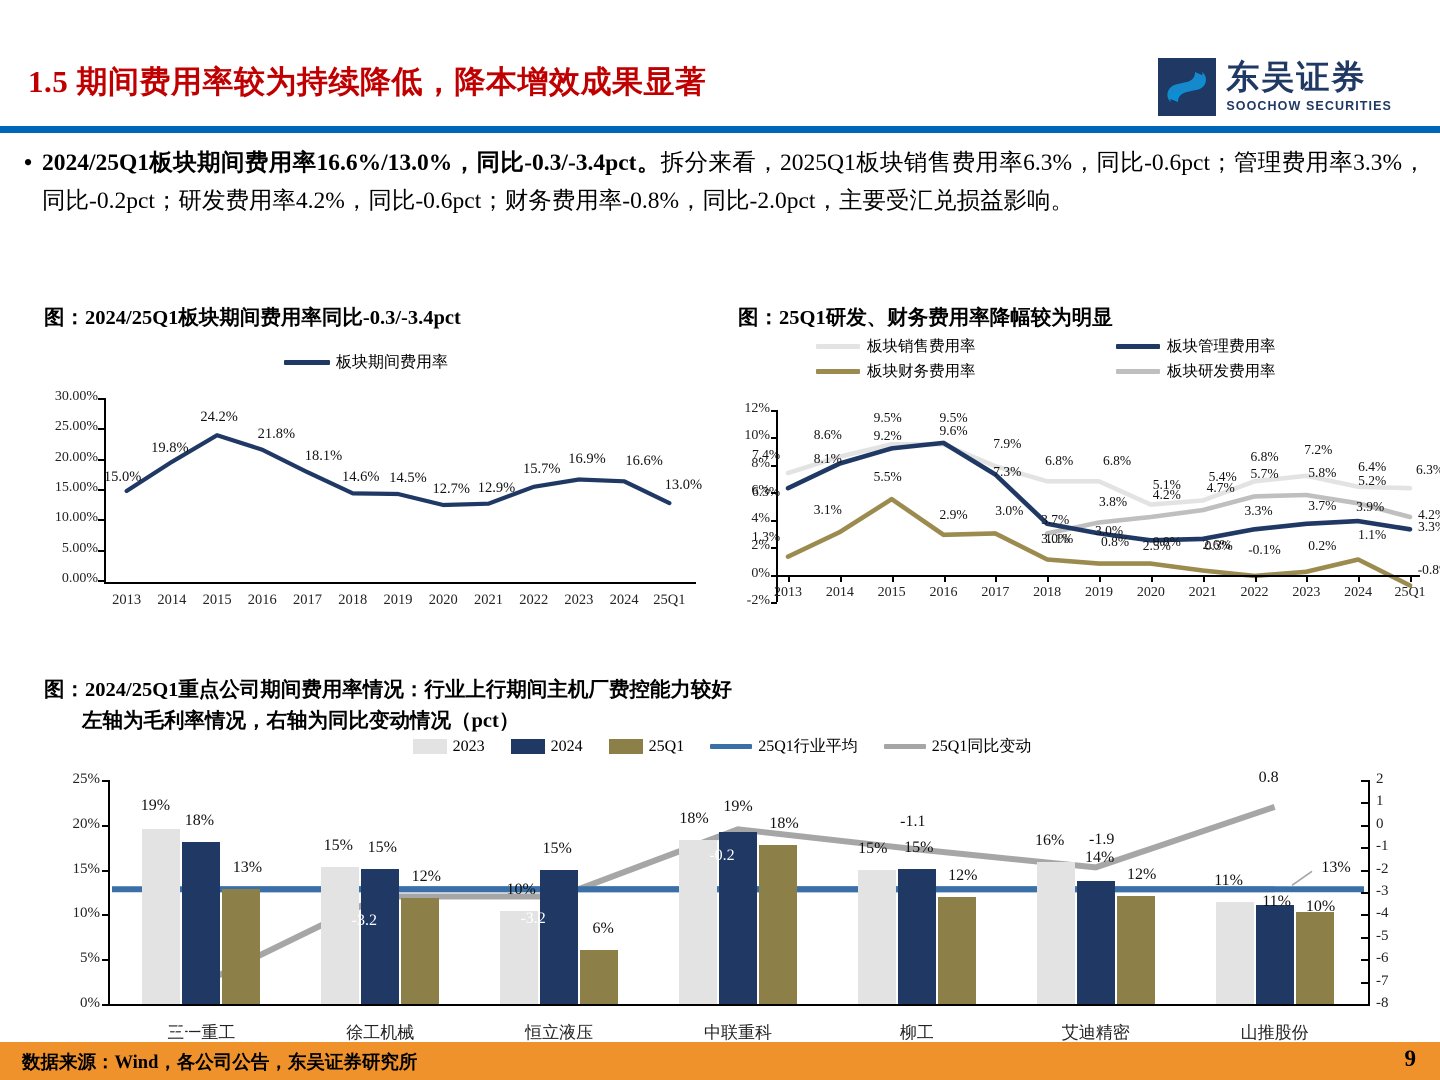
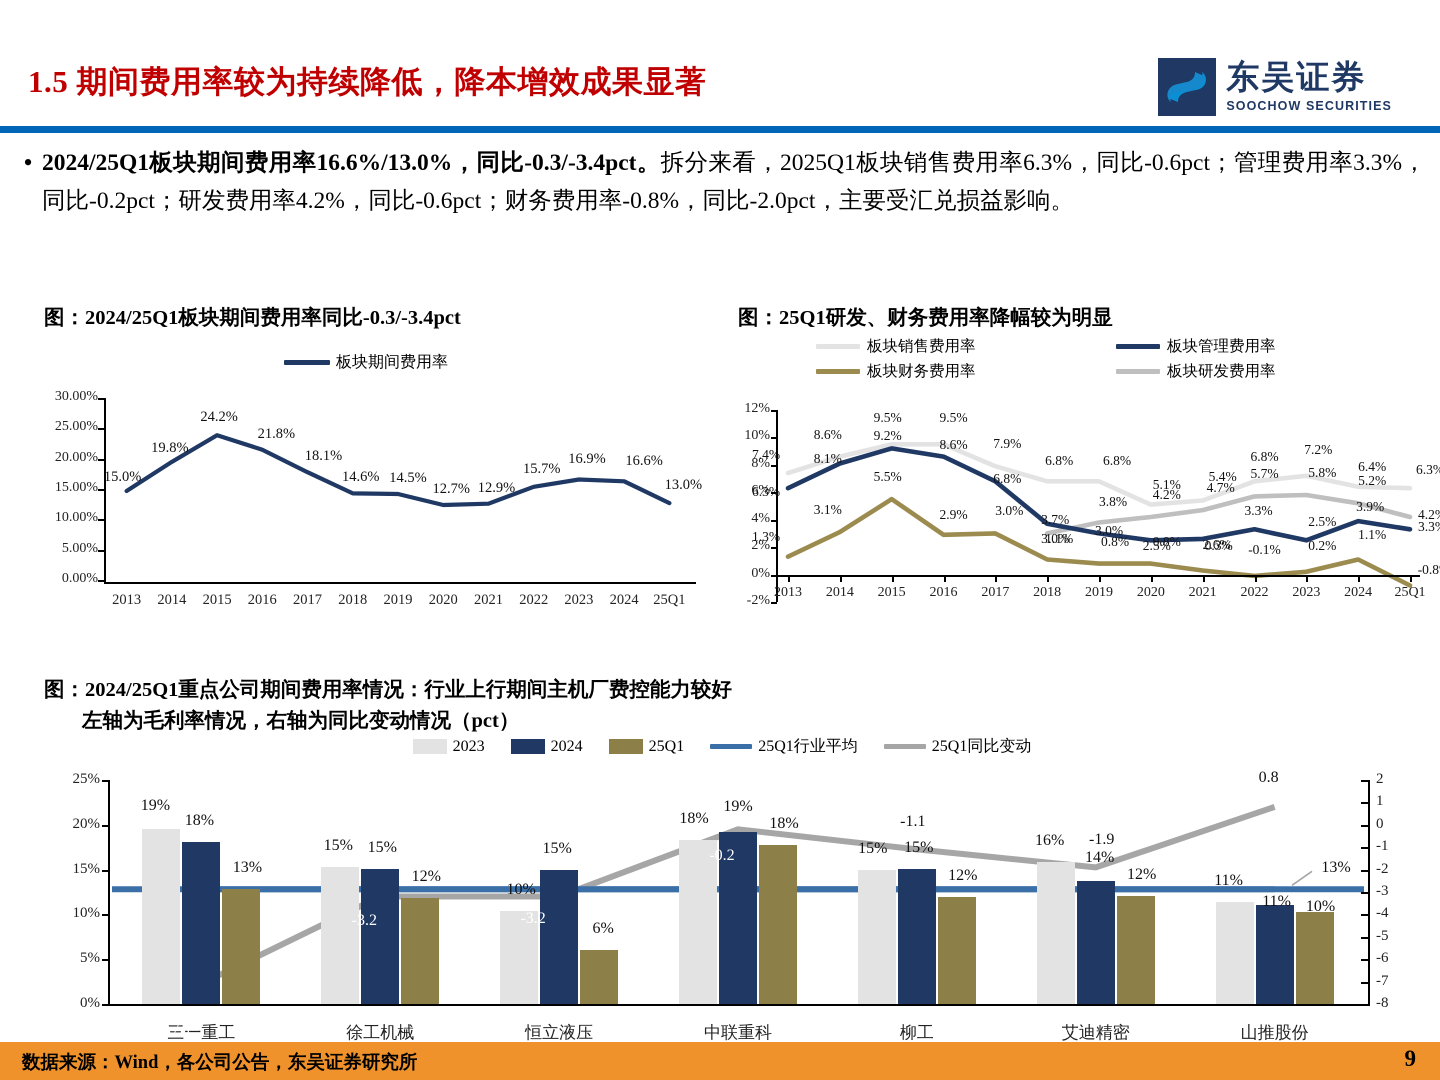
图：25Q1研发、财务费用率降幅较为明显/板块管理费用率/2016: 9.6% -> 8.6%
图：25Q1研发、财务费用率降幅较为明显/板块管理费用率/2017: 7.3% -> 6.8%
图：25Q1研发、财务费用率降幅较为明显/板块管理费用率/2023: 3.7% -> 2.5%
